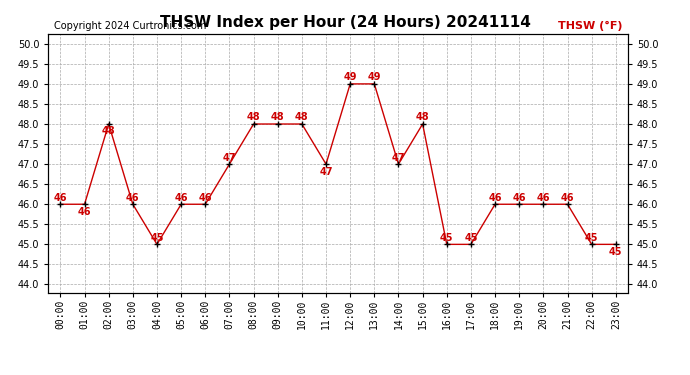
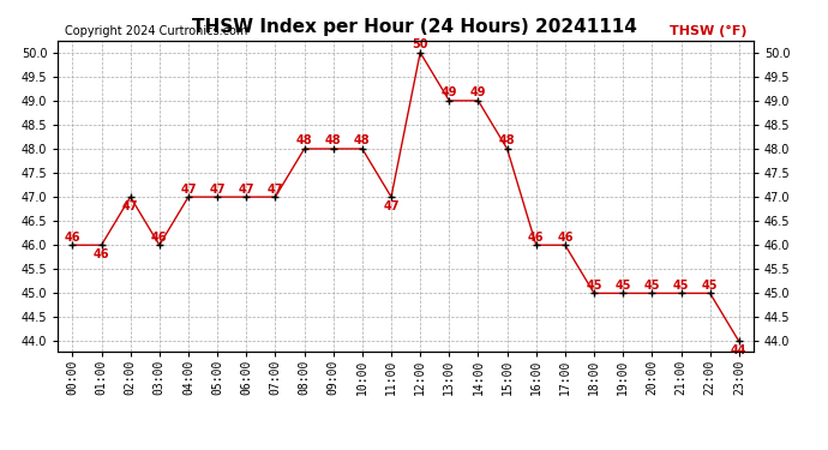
02:00: 48 -> 47
04:00: 45 -> 47
05:00: 46 -> 47
06:00: 46 -> 47
12:00: 49 -> 50
14:00: 47 -> 49
16:00: 45 -> 46
17:00: 45 -> 46
18:00: 46 -> 45
19:00: 46 -> 45
20:00: 46 -> 45
21:00: 46 -> 45
23:00: 45 -> 44
